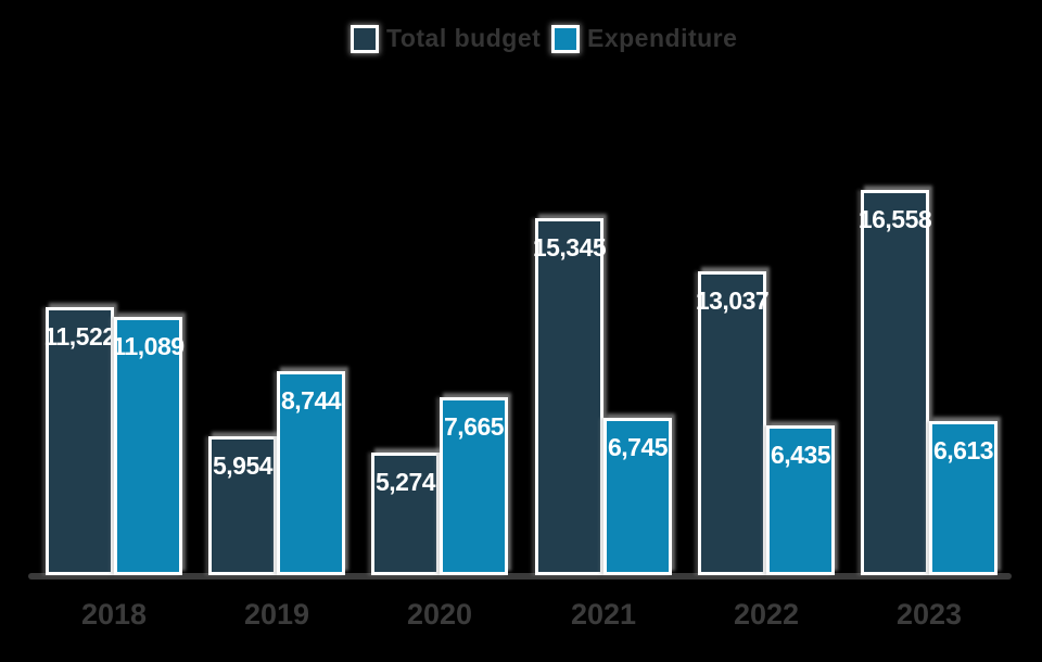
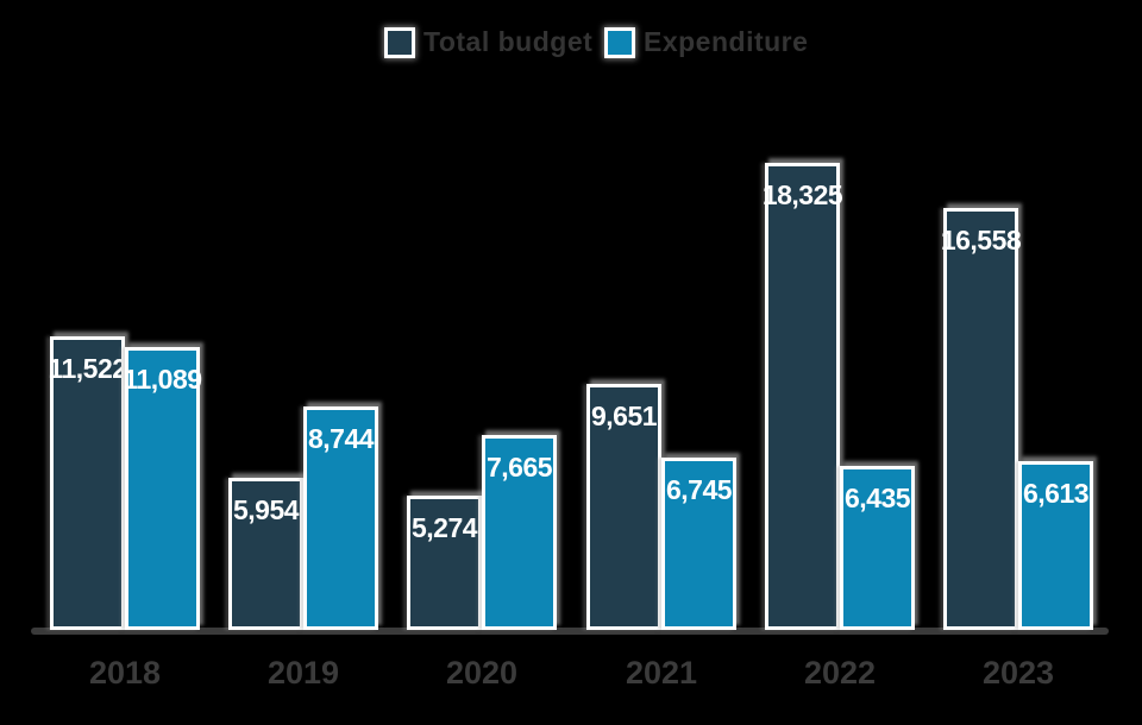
Total budget/2021: 15,345 -> 9,651
Total budget/2022: 13,037 -> 18,325
